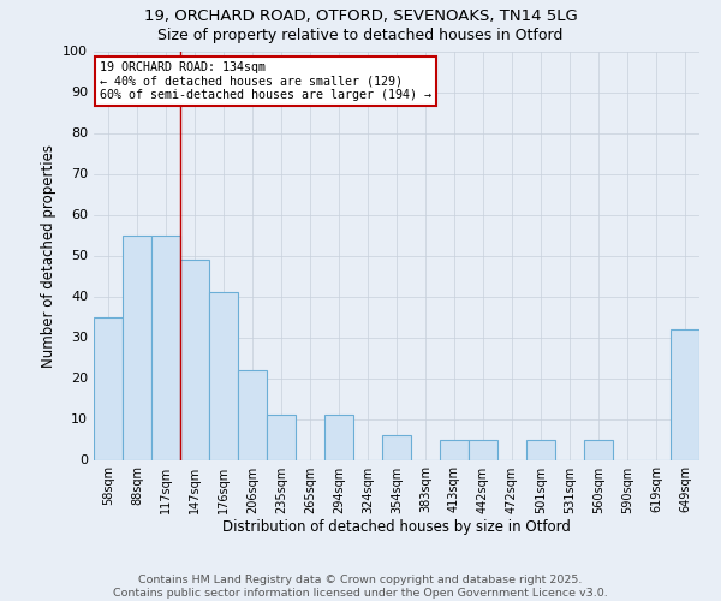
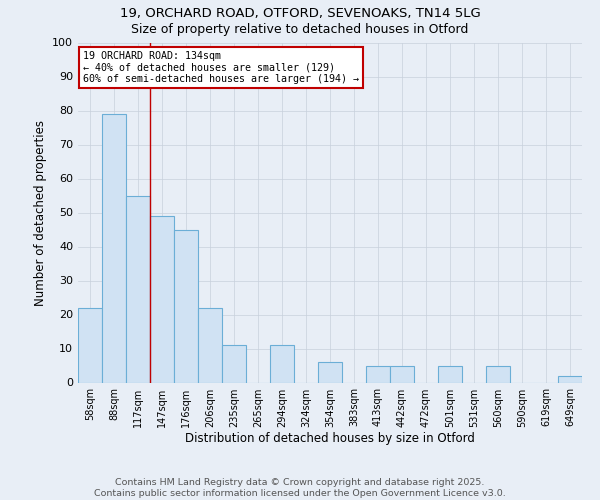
58sqm: 35 -> 22
88sqm: 55 -> 79
176sqm: 41 -> 45
649sqm: 32 -> 2
